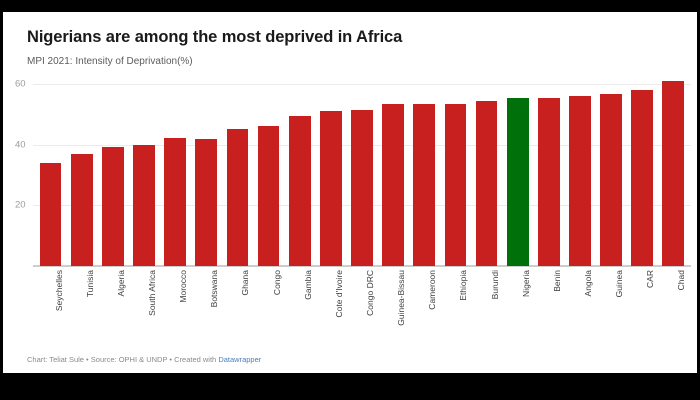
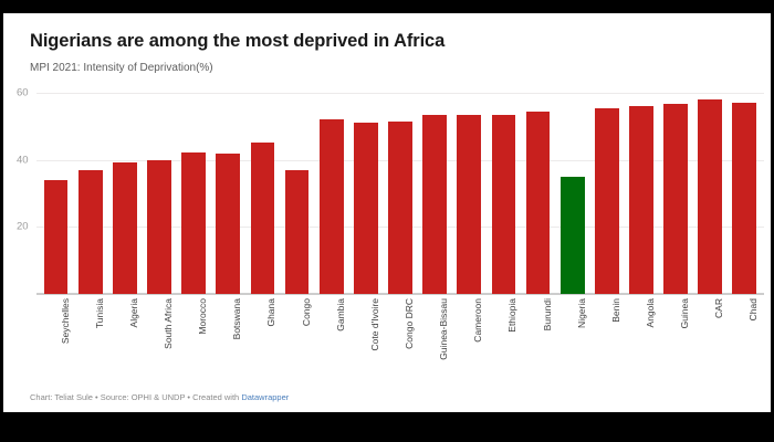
Congo: 46 -> 37
Gambia: 49 -> 52
Nigeria: 55 -> 35
Chad: 61 -> 57
